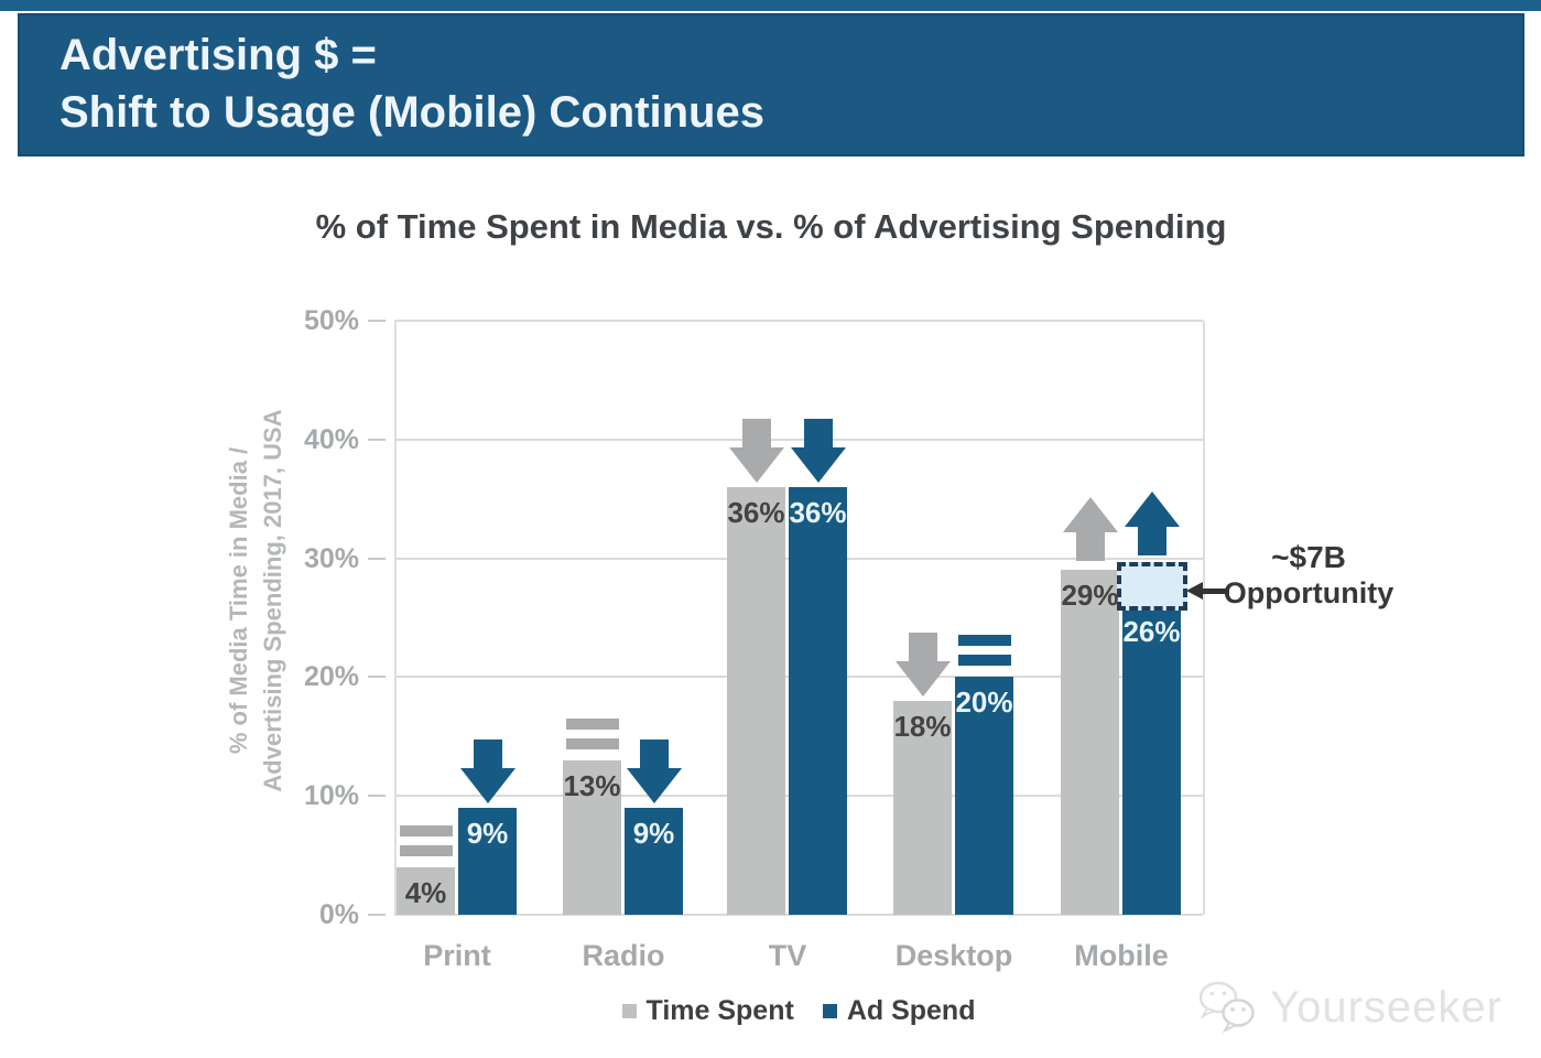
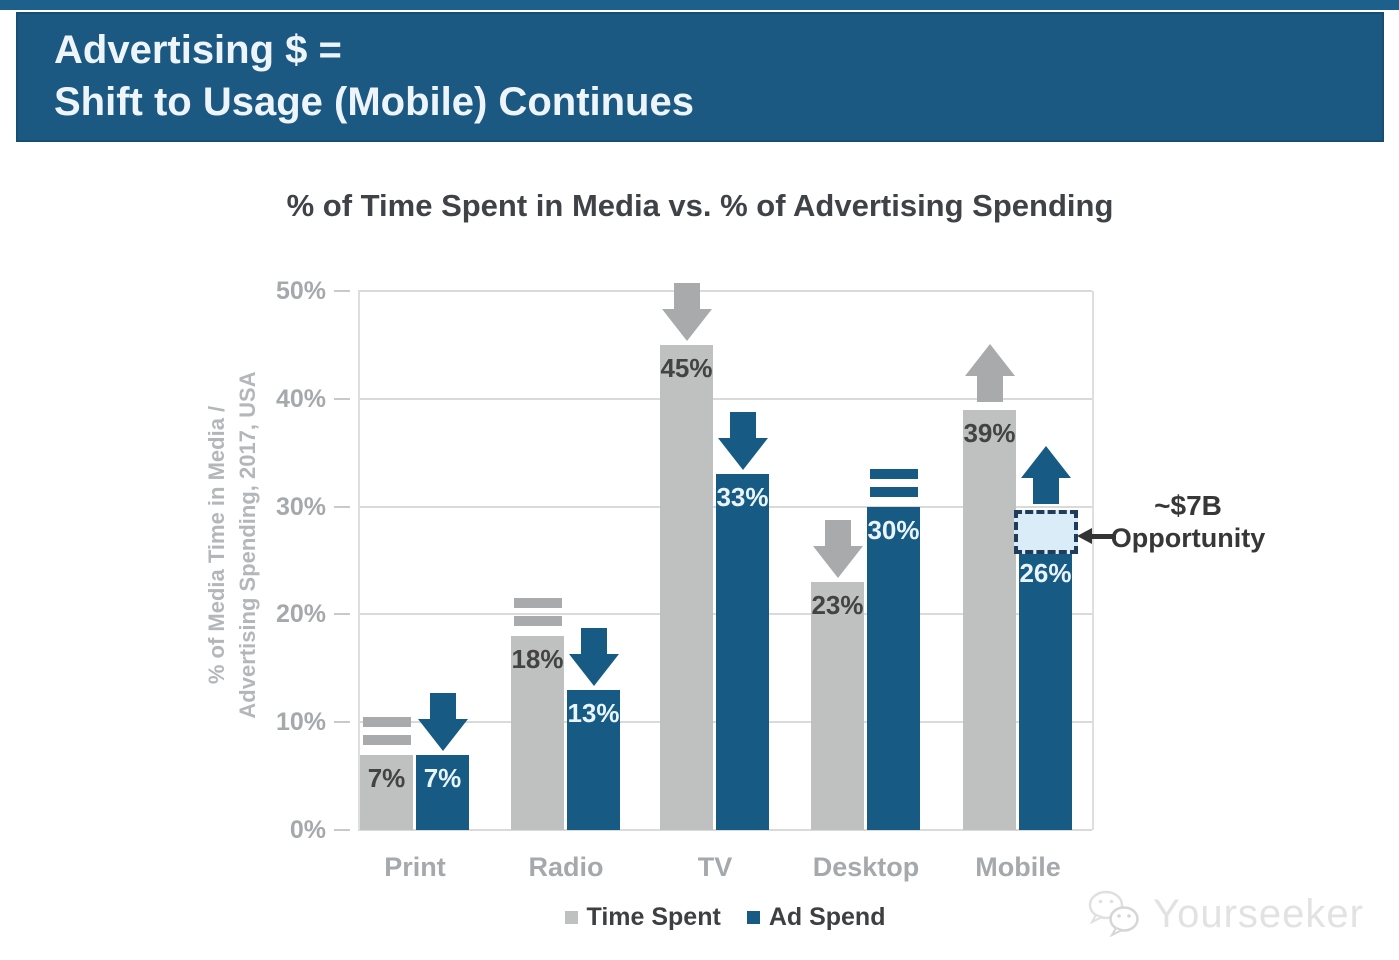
Time Spent/Print: 4% -> 7%
Ad Spend/Print: 9% -> 7%
Time Spent/Radio: 13% -> 18%
Ad Spend/Radio: 9% -> 13%
Time Spent/TV: 36% -> 45%
Ad Spend/TV: 36% -> 33%
Time Spent/Desktop: 18% -> 23%
Ad Spend/Desktop: 20% -> 30%
Time Spent/Mobile: 29% -> 39%
